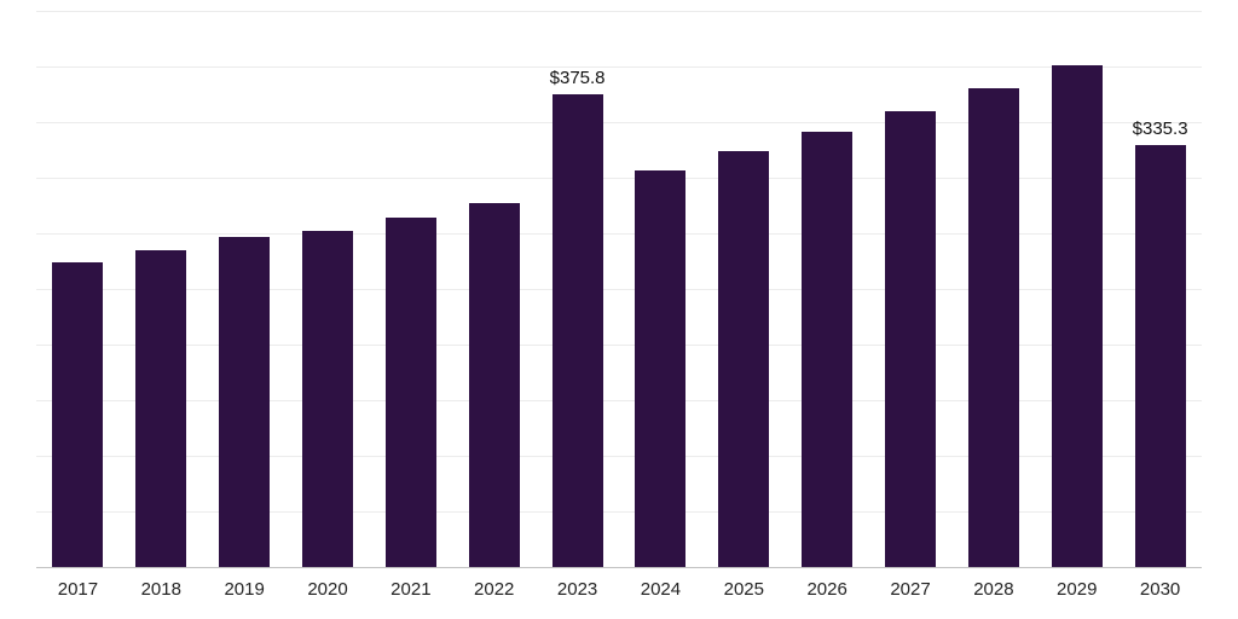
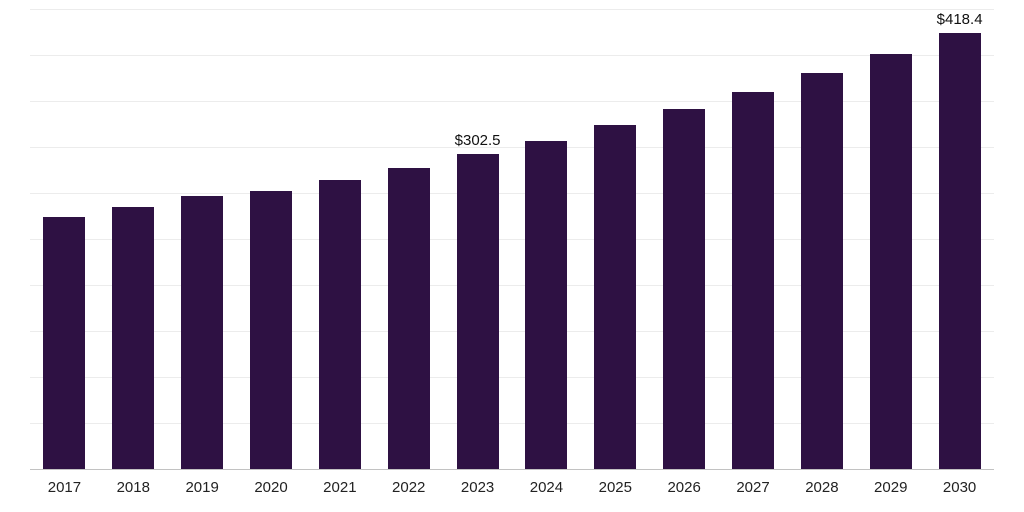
2023: $375.8 -> $302.5
2030: $335.3 -> $418.4
